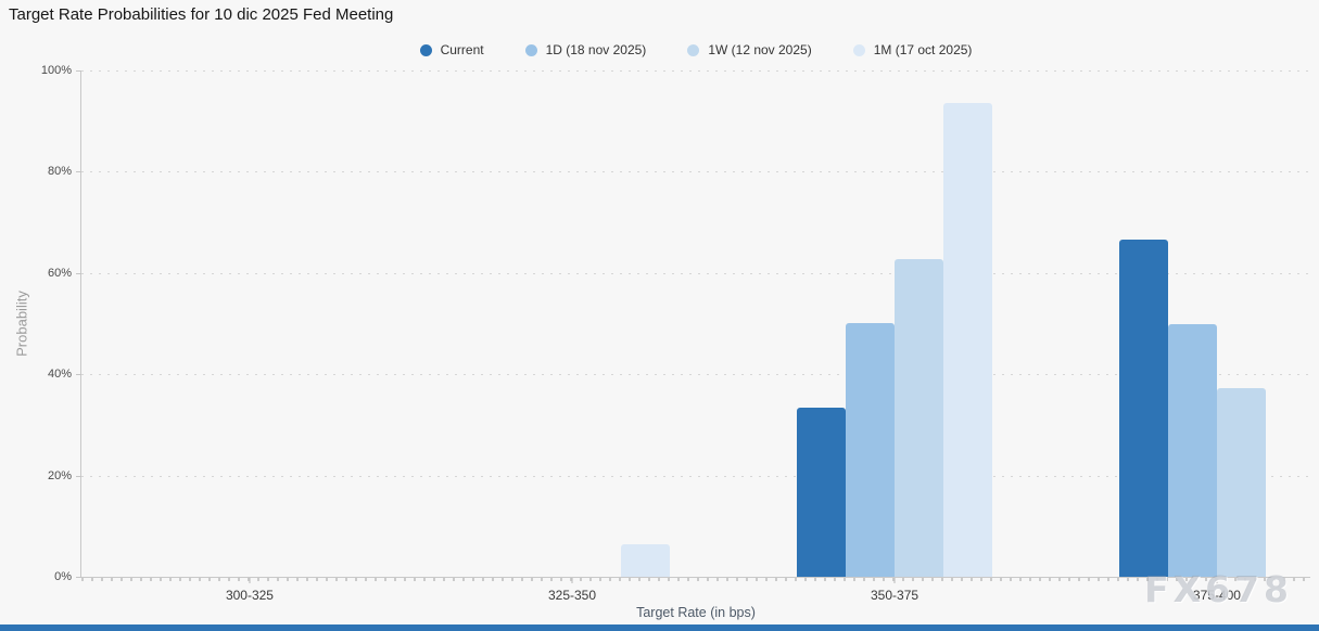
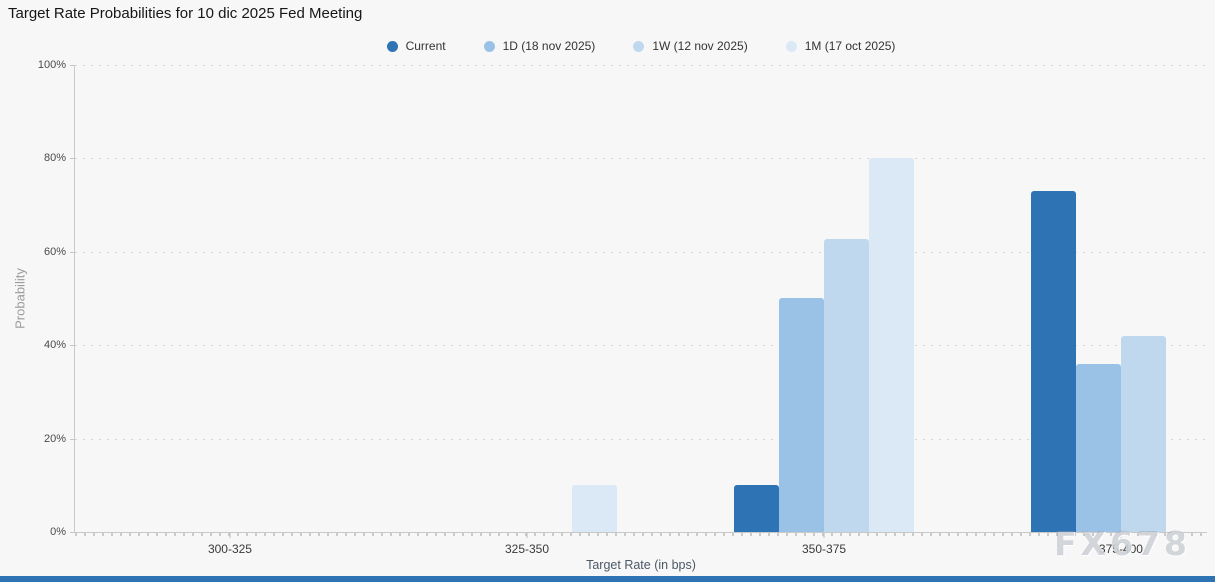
1M (17 oct 2025)/325-350: 6% -> 10%
Current/350-375: 34% -> 10%
1M (17 oct 2025)/350-375: 94% -> 80%
Current/375-400: 66% -> 73%
1D (18 nov 2025)/375-400: 50% -> 36%
1W (12 nov 2025)/375-400: 37% -> 42%
